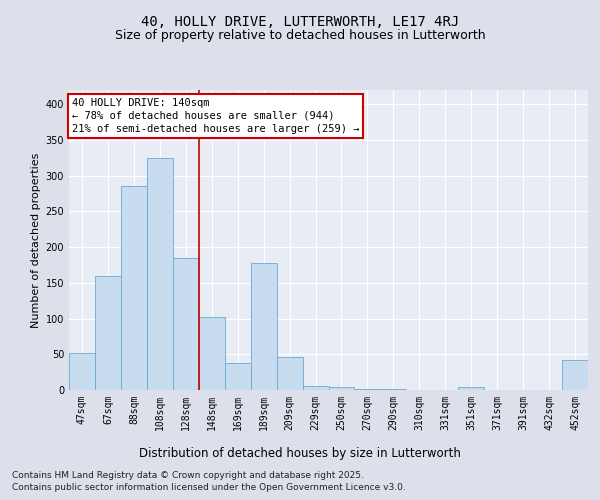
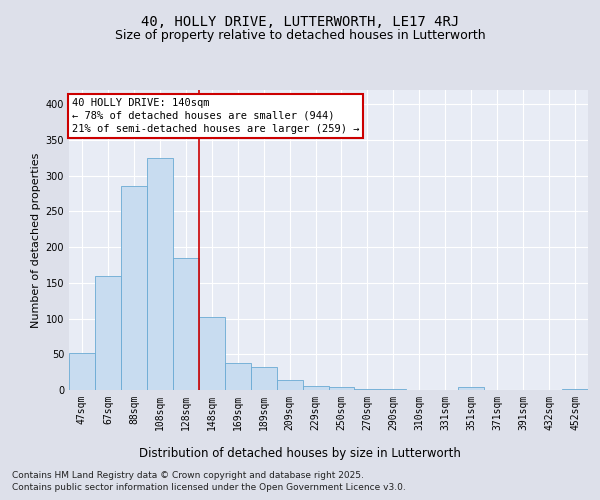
189sqm: 178 -> 32
209sqm: 46 -> 14
452sqm: 42 -> 2
